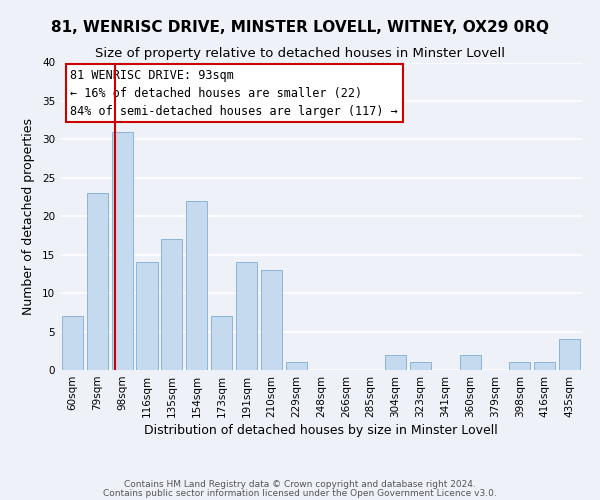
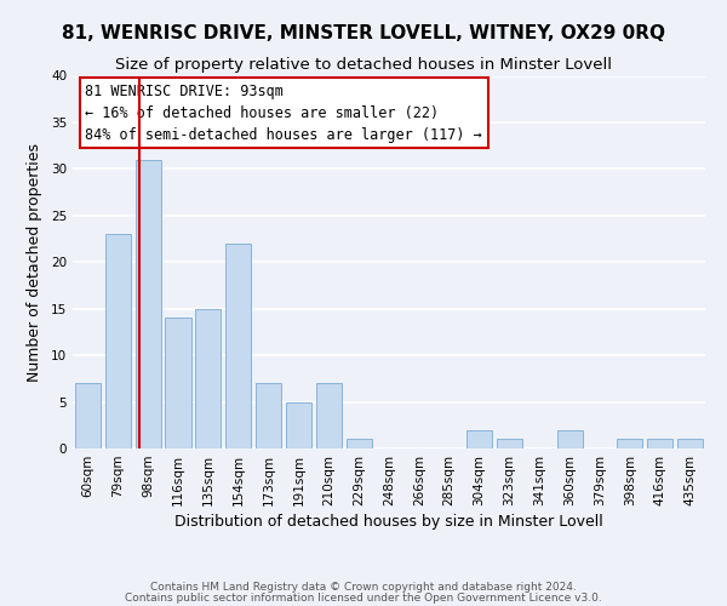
135sqm: 17 -> 15
191sqm: 14 -> 5
210sqm: 13 -> 7
435sqm: 4 -> 1
